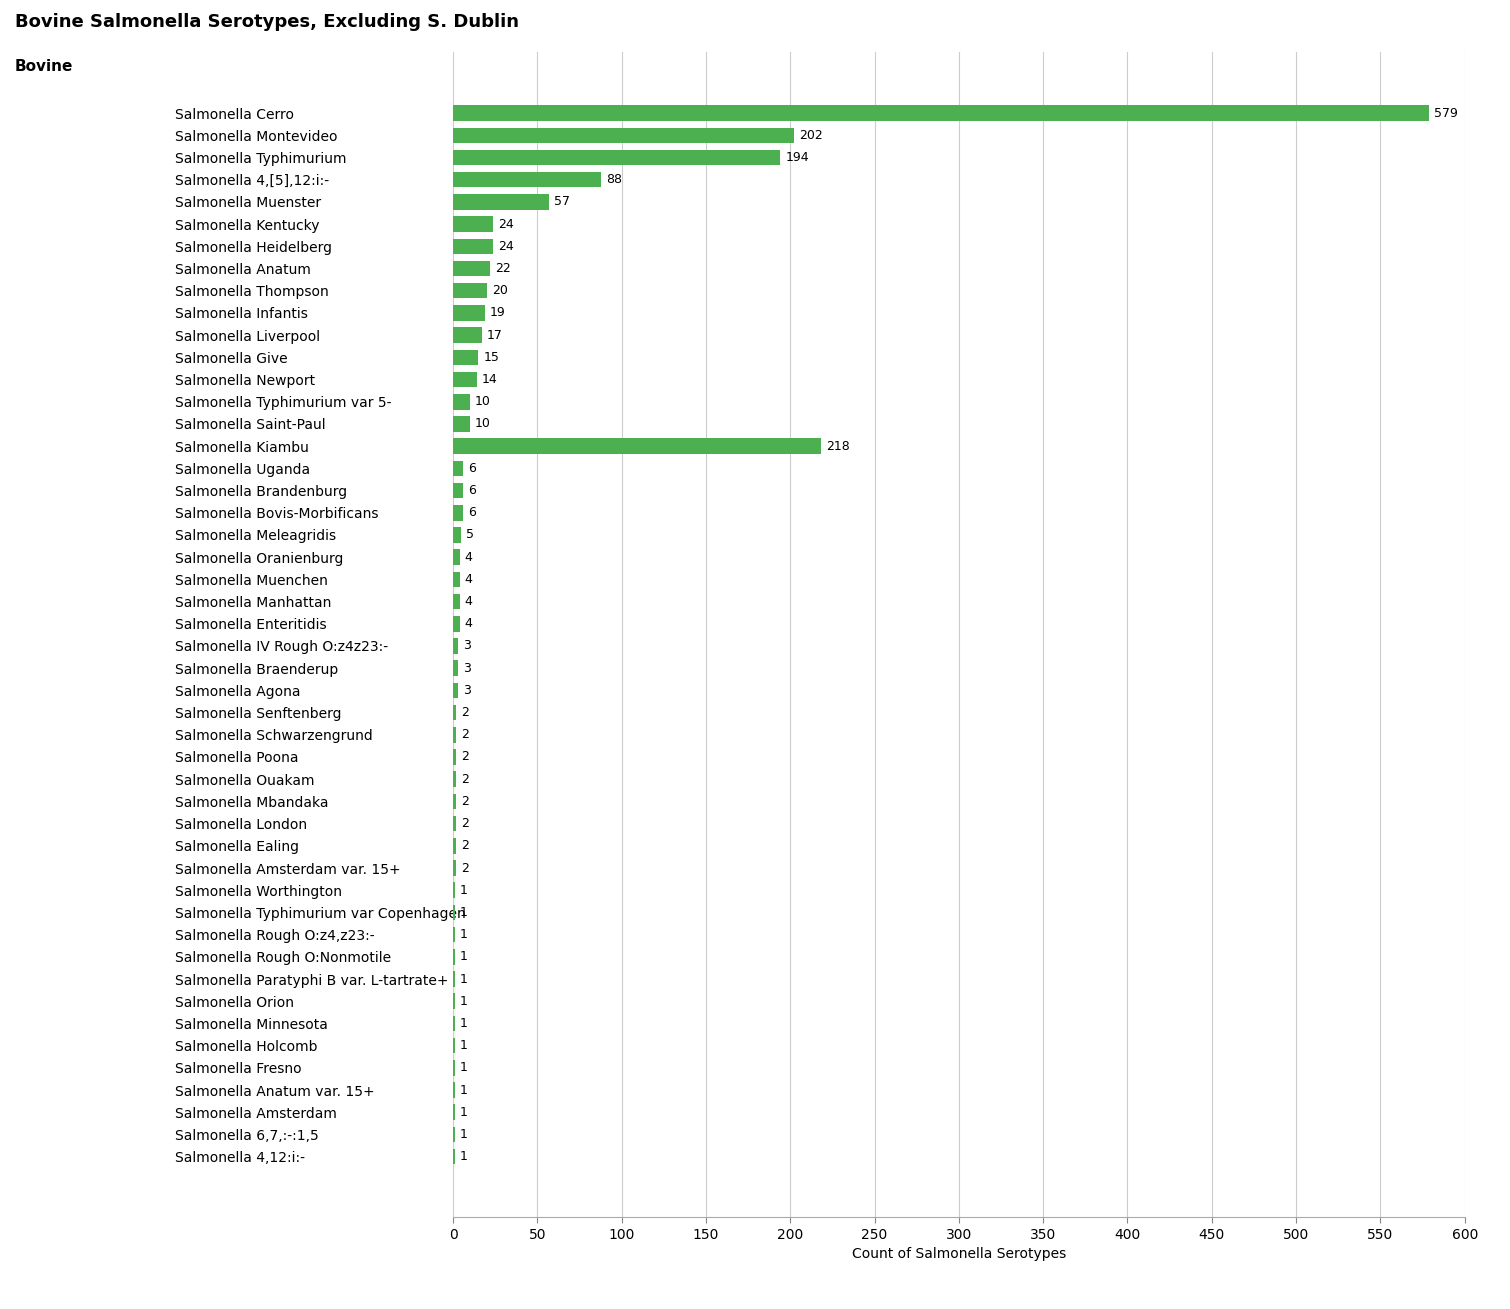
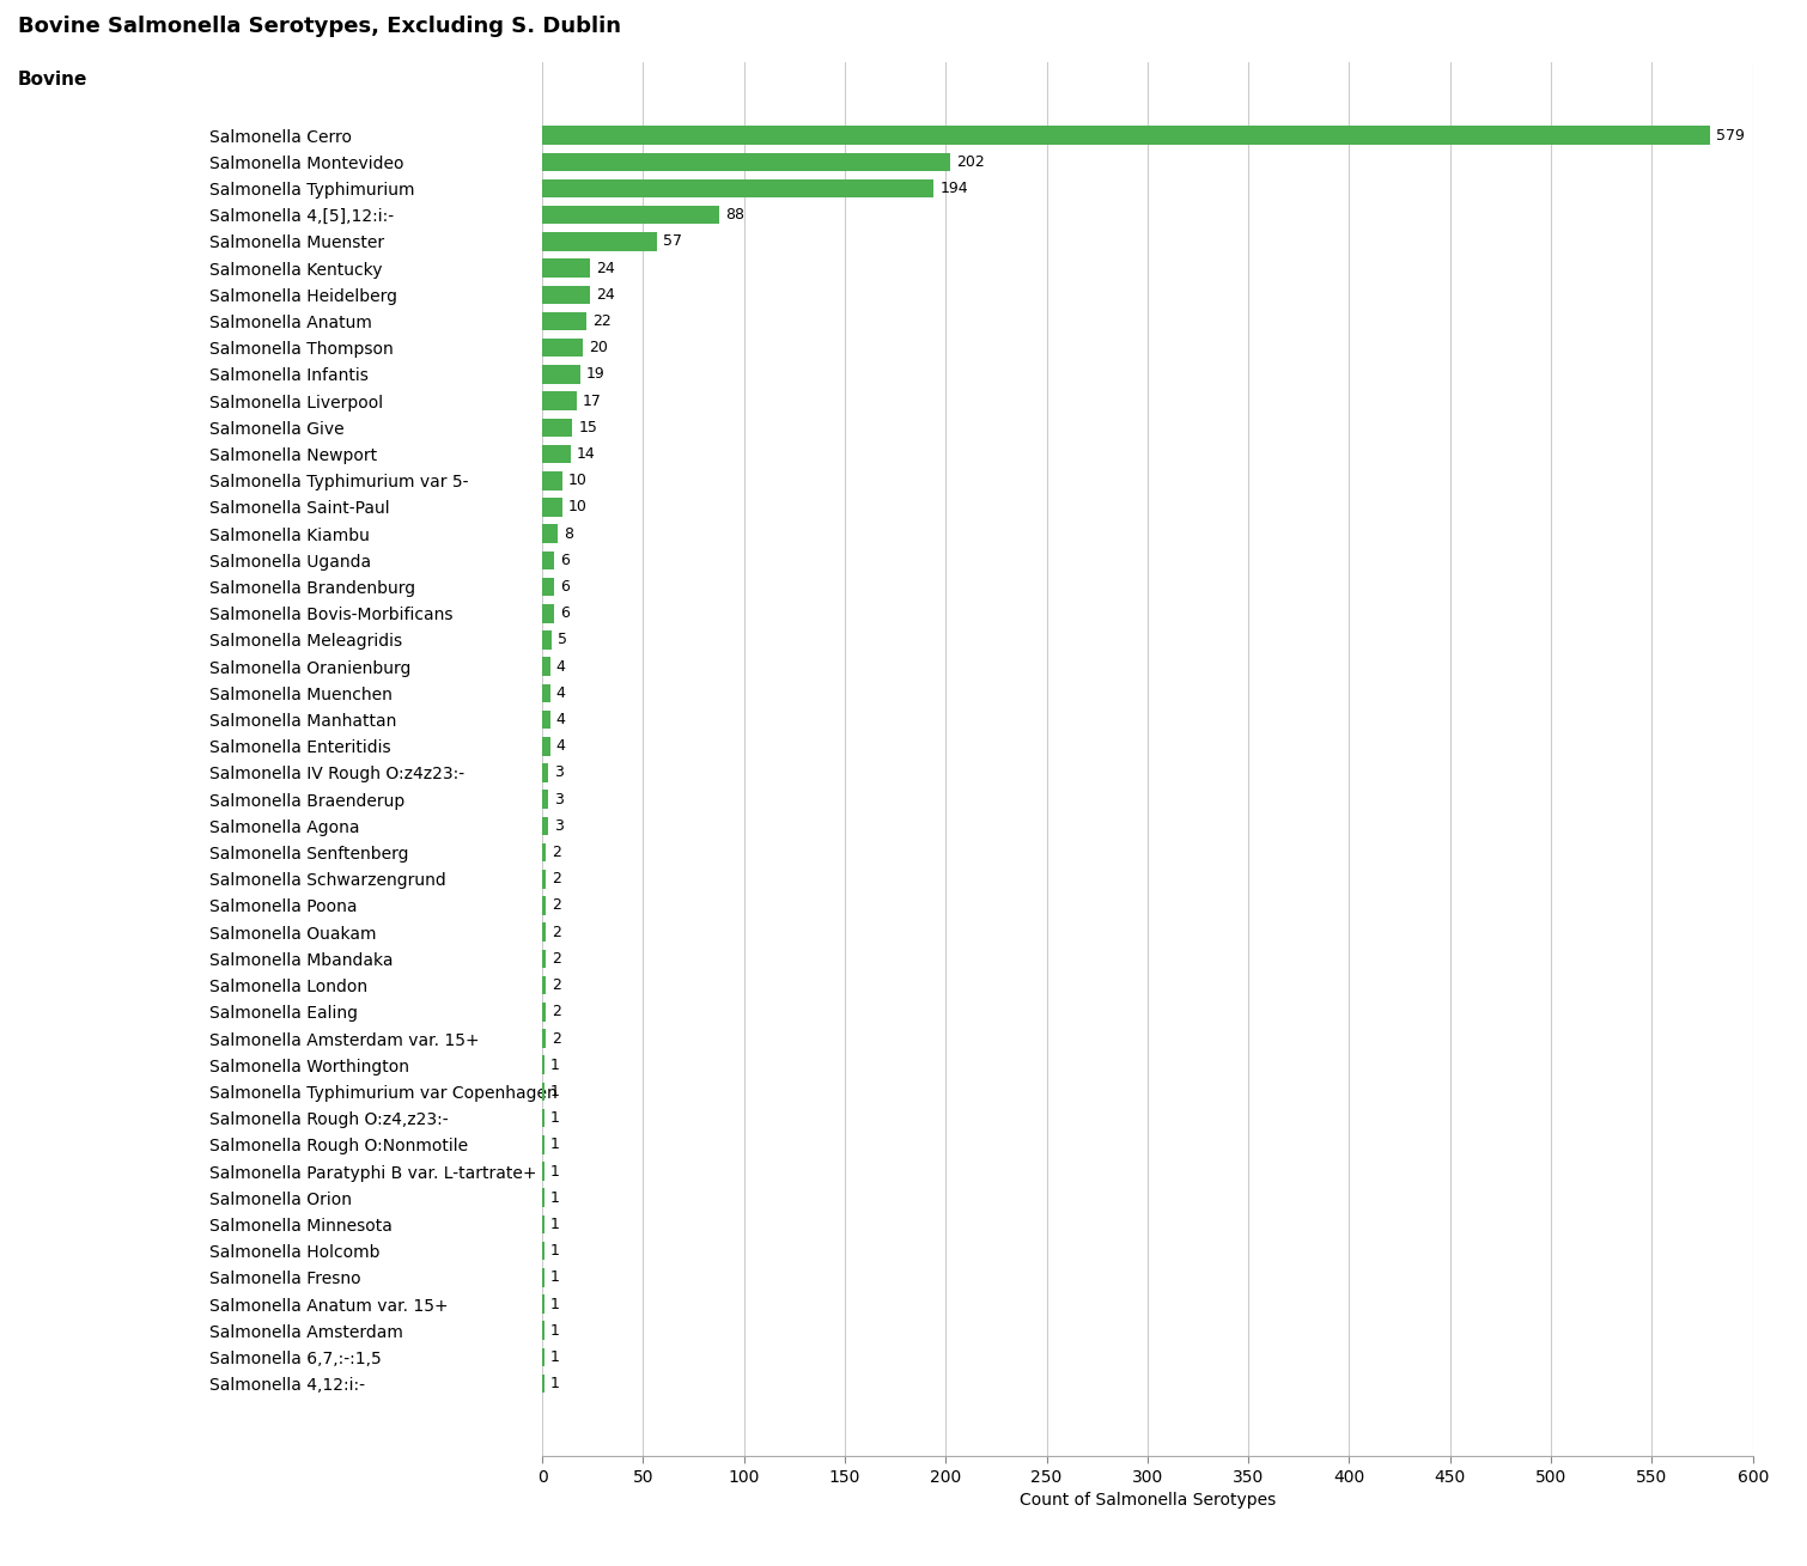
Salmonella Kiambu: 218 -> 8
